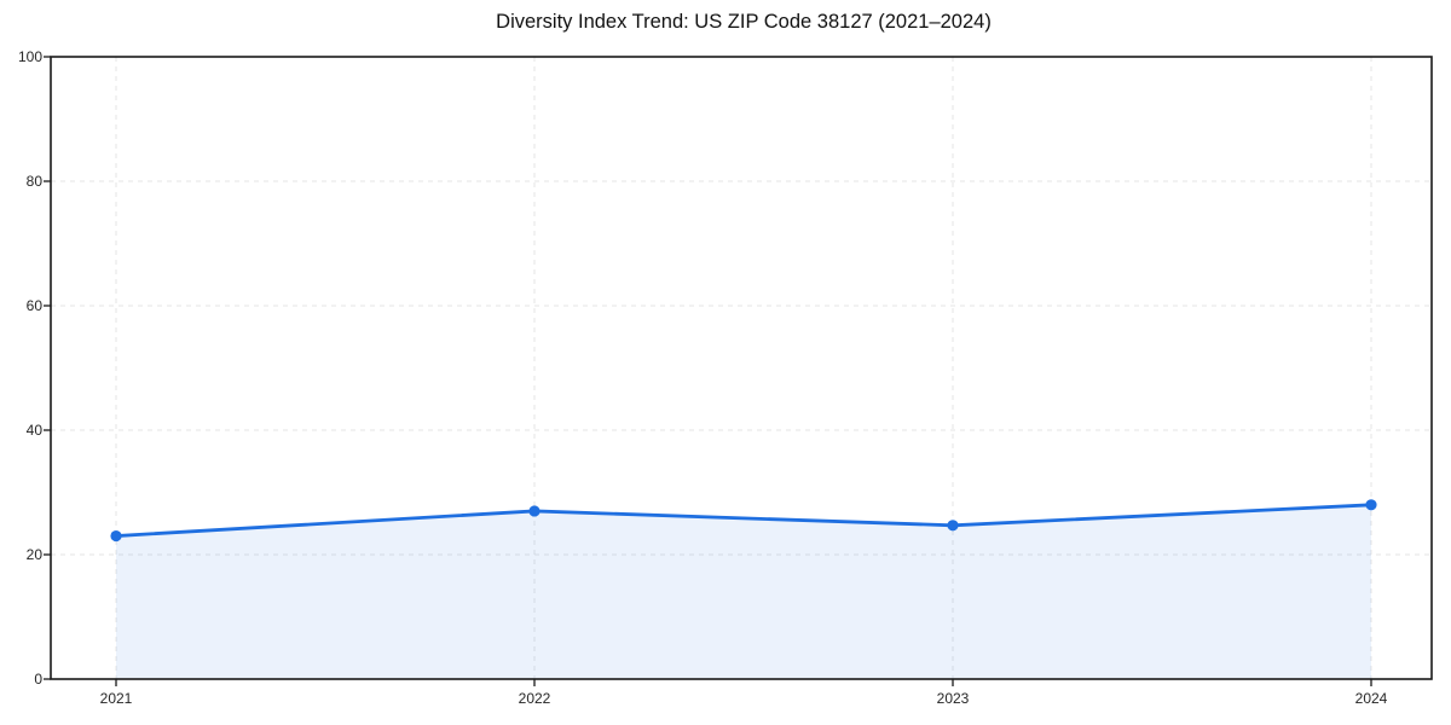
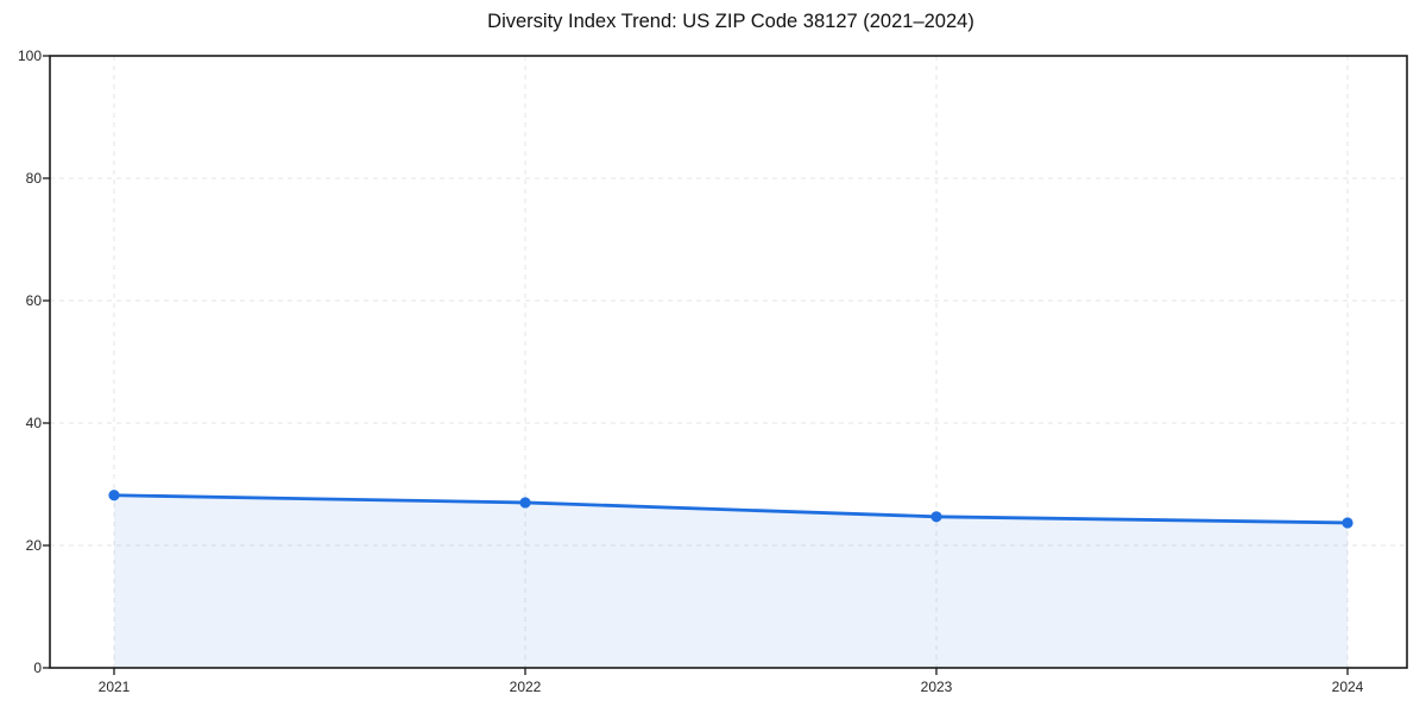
2021: 23 -> 28
2024: 28 -> 24
